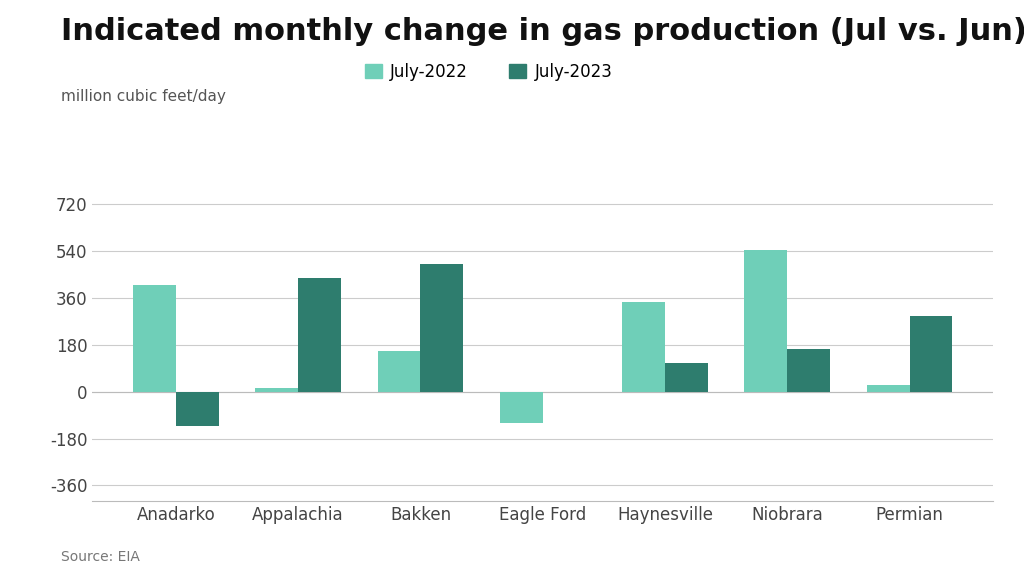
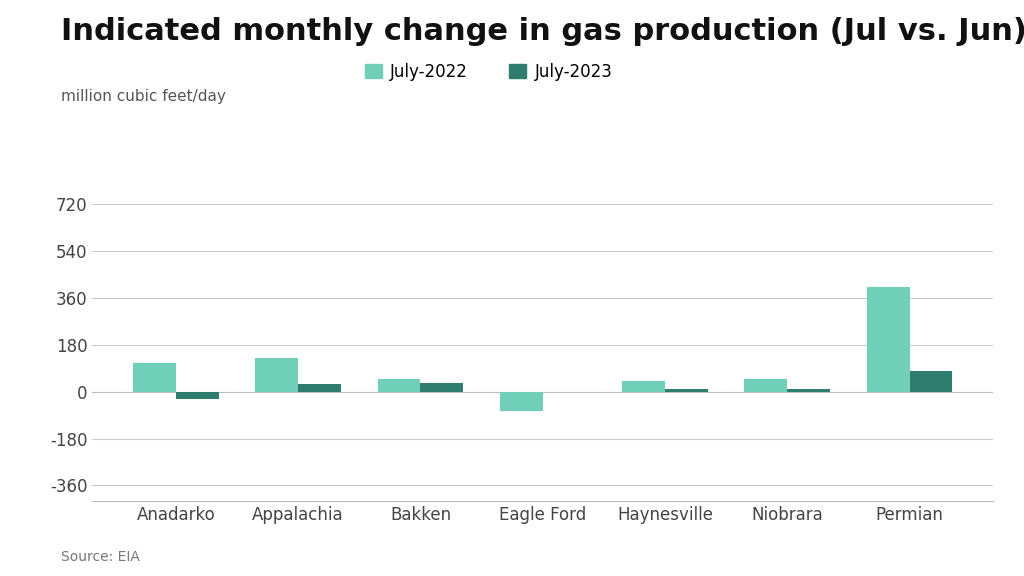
July-2022/Anadarko: 410 -> 110
July-2023/Anadarko: -130 -> -30
July-2022/Appalachia: 15 -> 130
July-2023/Appalachia: 435 -> 30
July-2022/Bakken: 155 -> 50
July-2023/Bakken: 490 -> 35
July-2022/Eagle Ford: -120 -> -75
July-2022/Haynesville: 345 -> 40
July-2023/Haynesville: 110 -> 10
July-2022/Niobrara: 545 -> 50
July-2023/Niobrara: 165 -> 10
July-2022/Permian: 25 -> 400
July-2023/Permian: 290 -> 80
